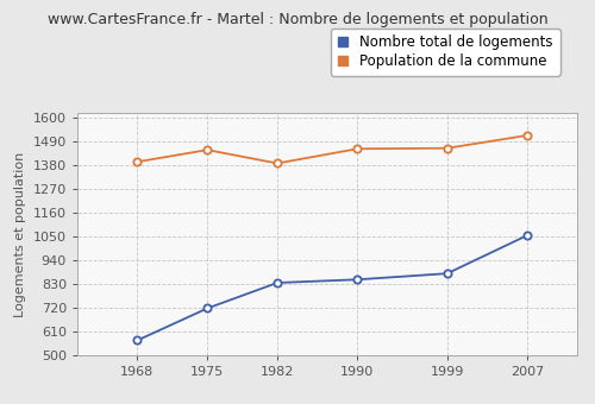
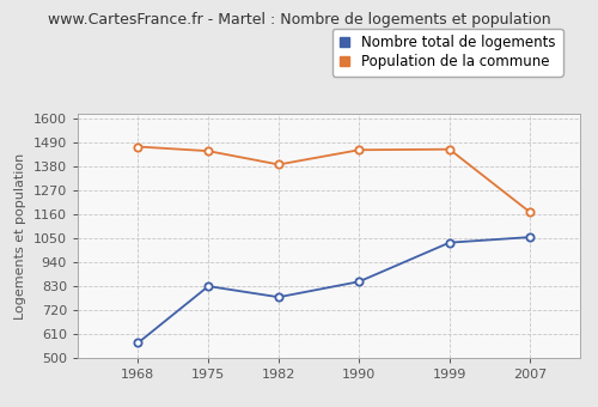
Population de la commune/1968: 1400 -> 1470
Nombre total de logements/1975: 720 -> 830
Nombre total de logements/1982: 840 -> 780
Nombre total de logements/1999: 880 -> 1030
Population de la commune/2007: 1520 -> 1170
